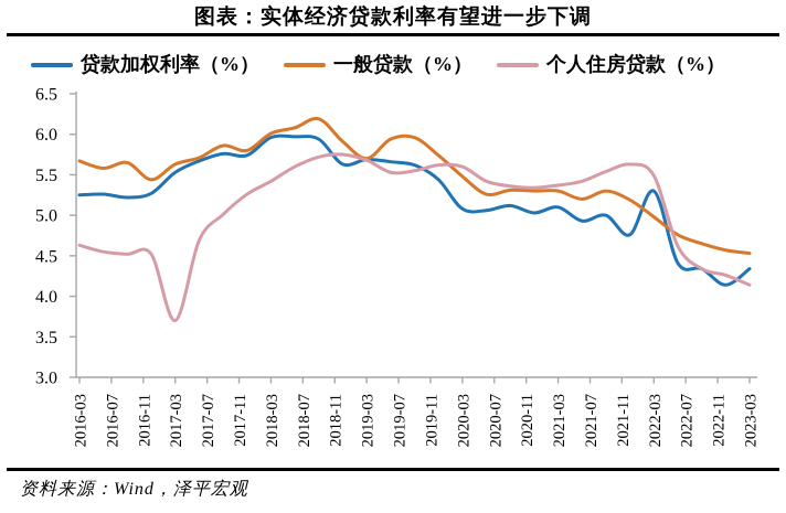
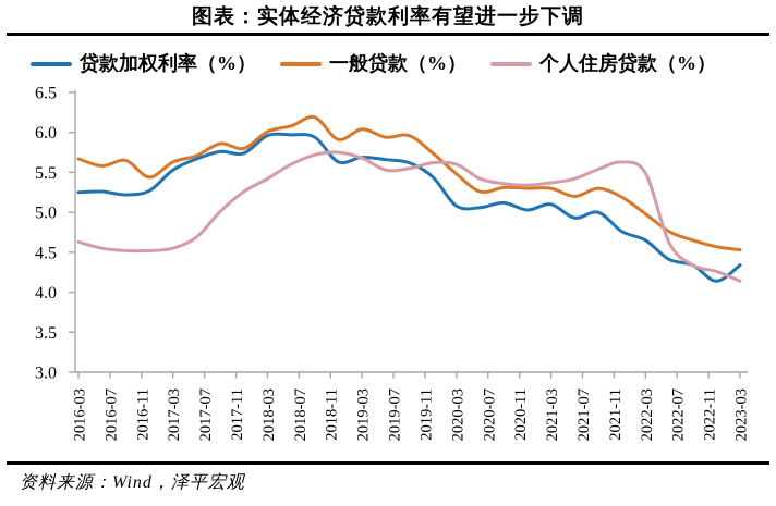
个人住房贷款（%）/2017-03: 3.7 -> 4.5
一般贷款（%）/2019-03: 5.7 -> 6.0
贷款加权利率（%）/2022-03: 5.3 -> 4.7
